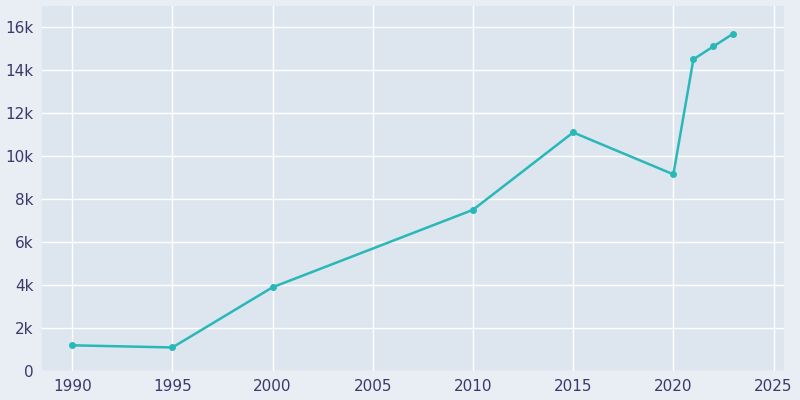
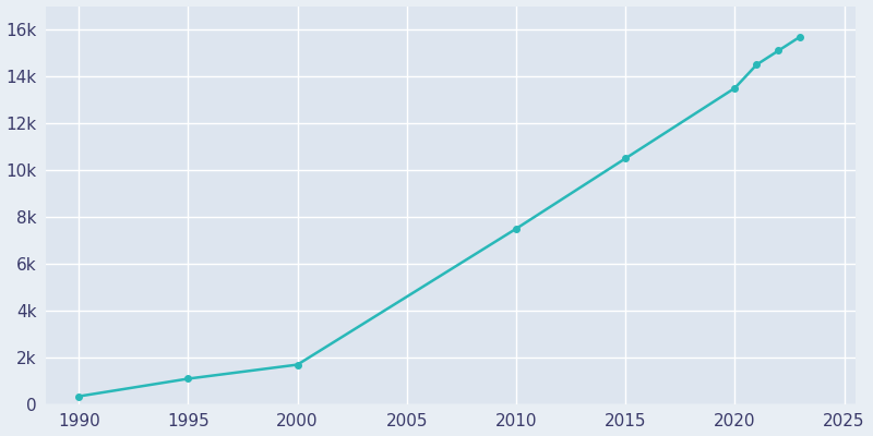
1990: 1.20k -> 0.35k
2000: 3.90k -> 1.70k
2015: 11.10k -> 10.50k
2020: 9.15k -> 13.50k
